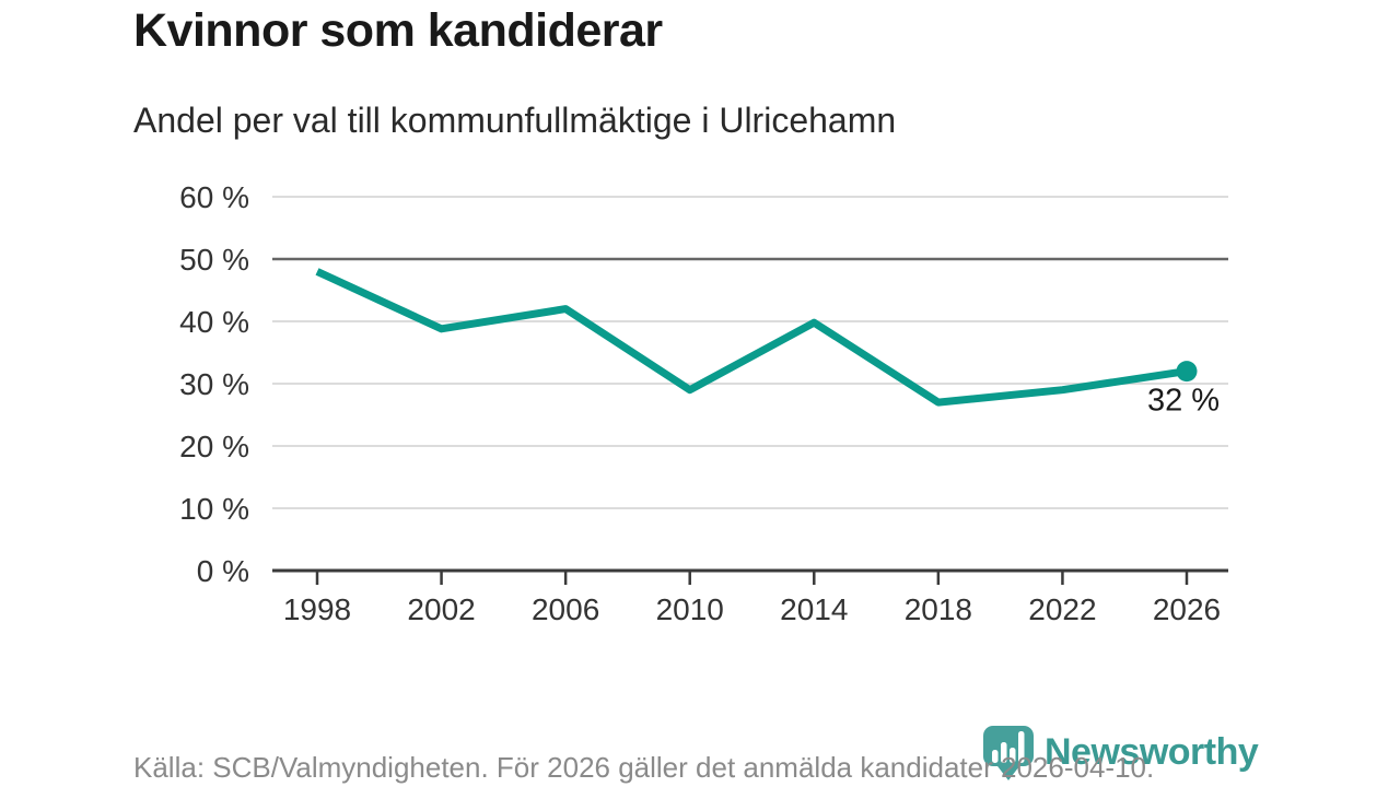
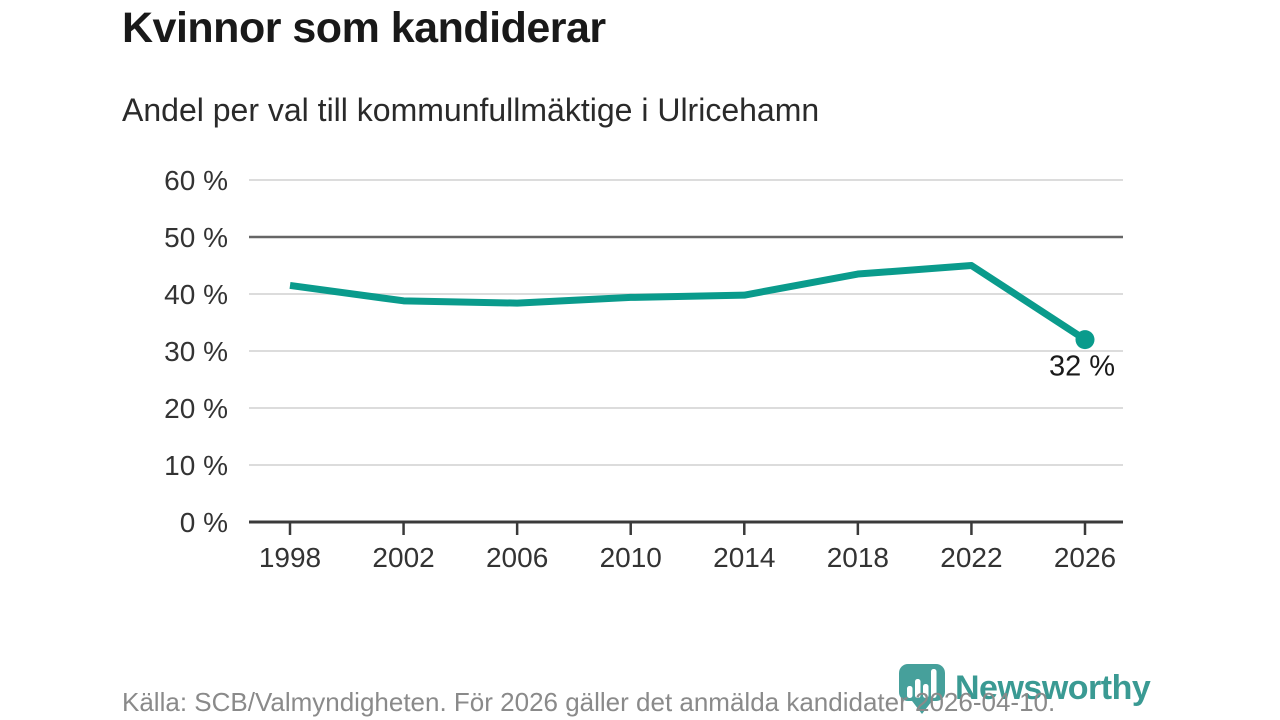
1998: 48% -> 42%
2006: 42% -> 38%
2010: 29% -> 39%
2018: 27% -> 44%
2022: 29% -> 45%
